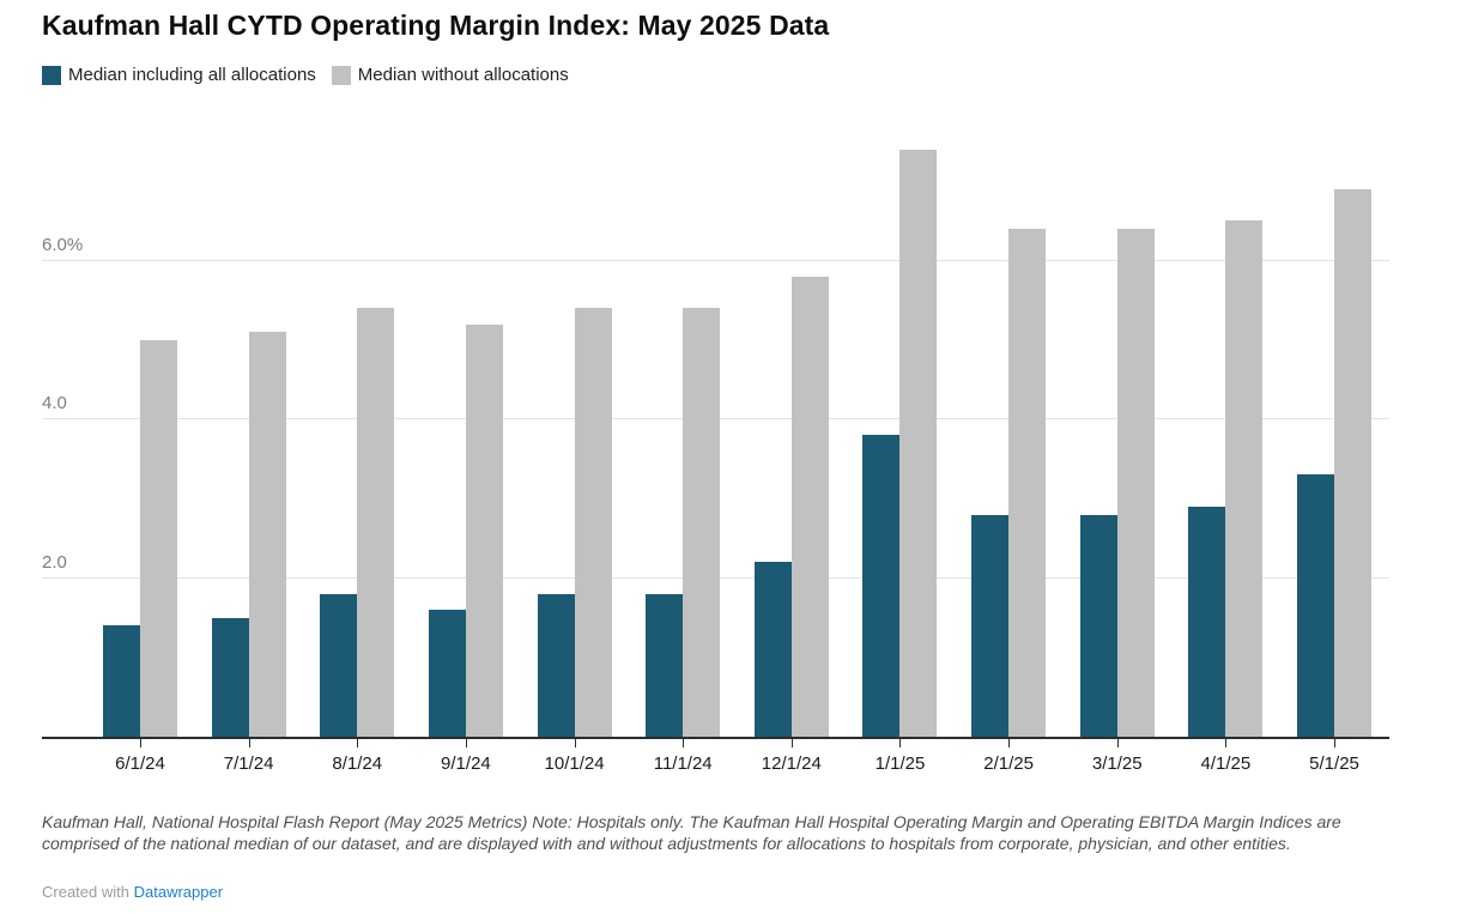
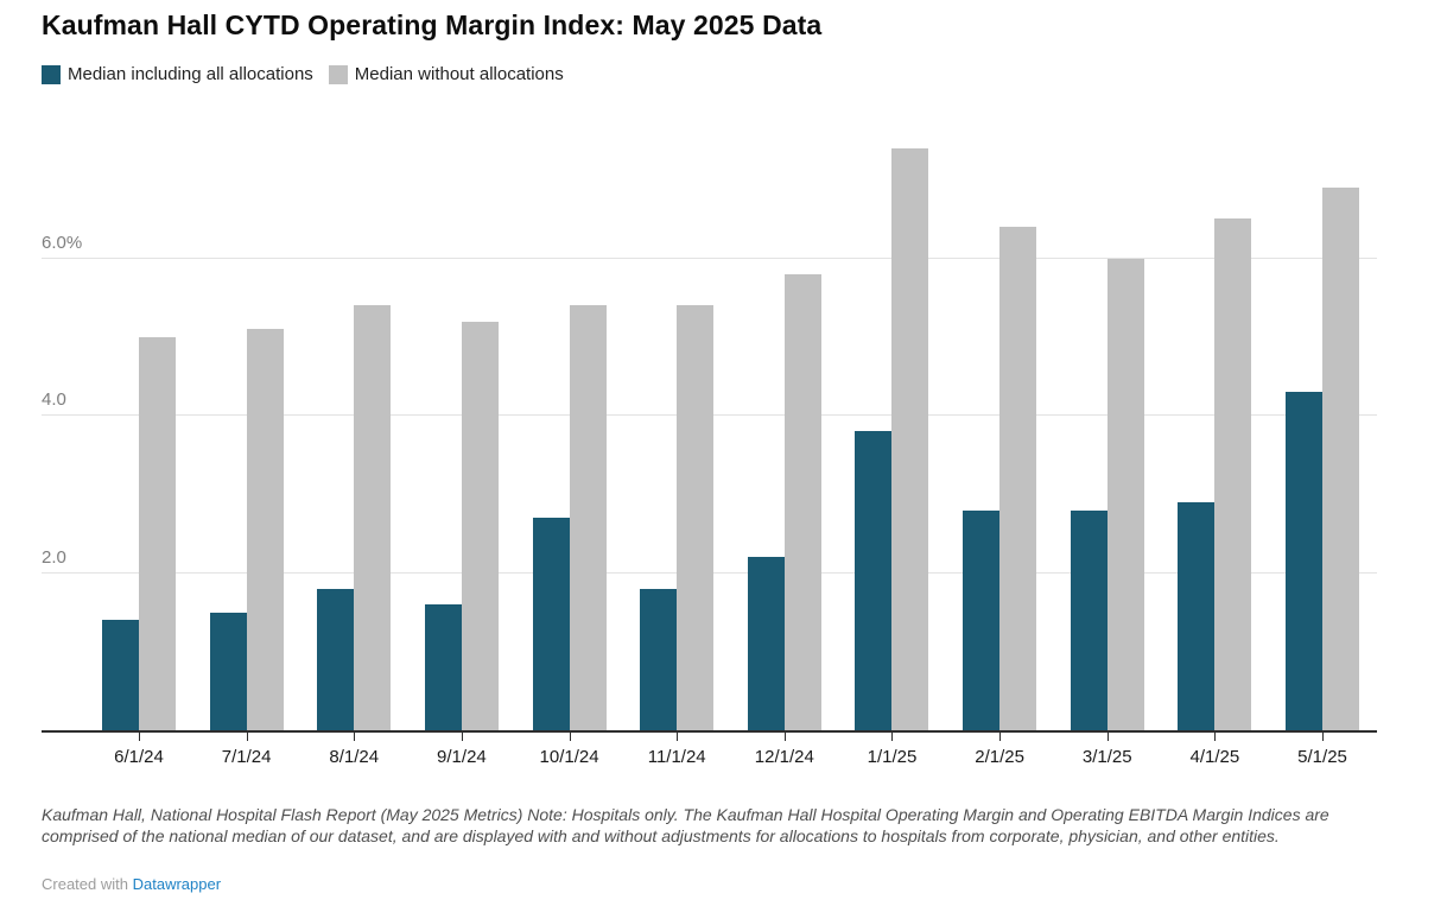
Median including all allocations/10/1/24: 1.8% -> 2.7%
Median without allocations/3/1/25: 6.4% -> 6.0%
Median including all allocations/5/1/25: 3.3% -> 4.3%
